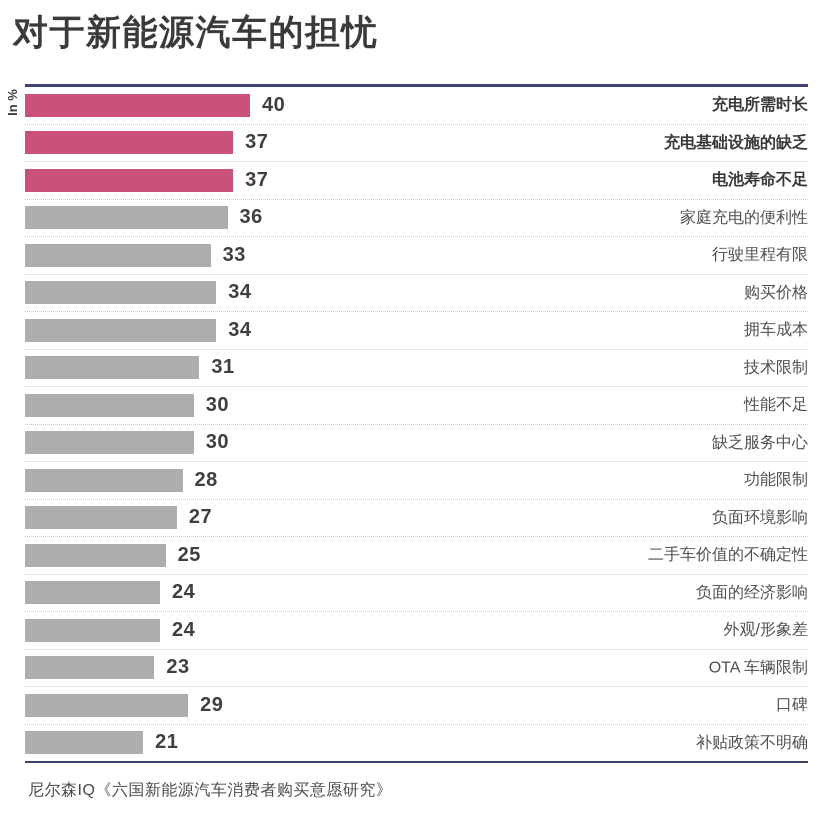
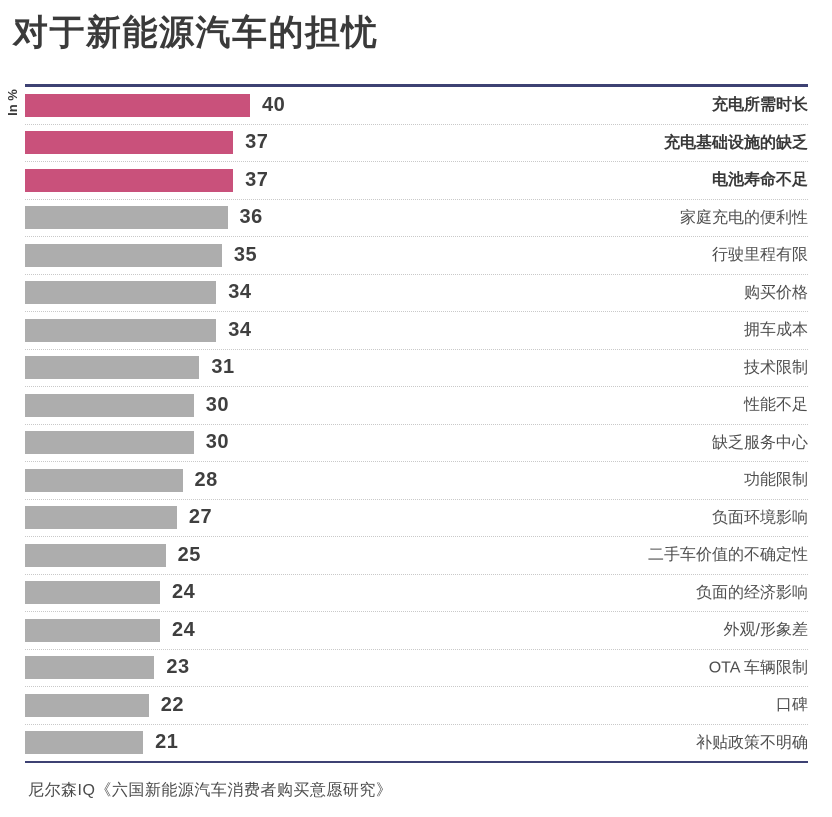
行驶里程有限: 33 -> 35
口碑: 29 -> 22
